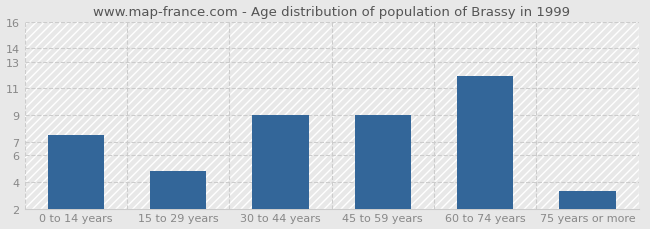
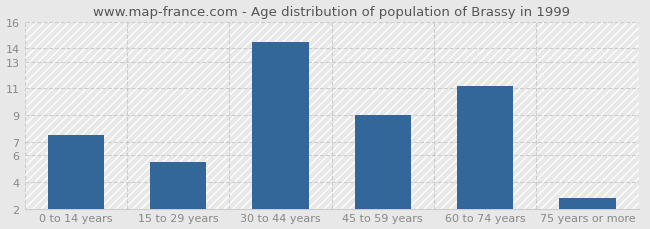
15 to 29 years: 4.8 -> 5.5
30 to 44 years: 9.0 -> 14.5
60 to 74 years: 11.9 -> 11.2
75 years or more: 3.3 -> 2.8
